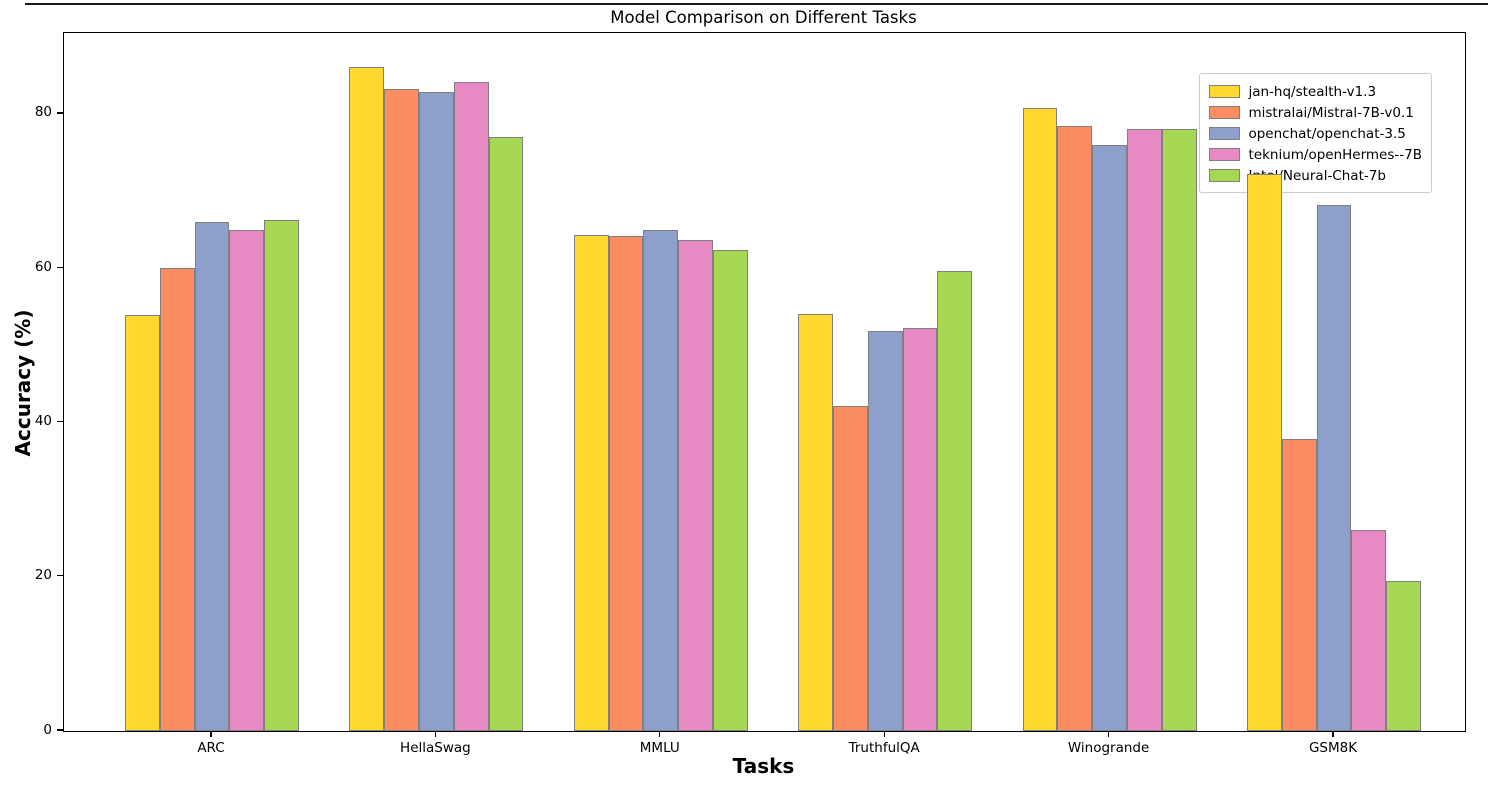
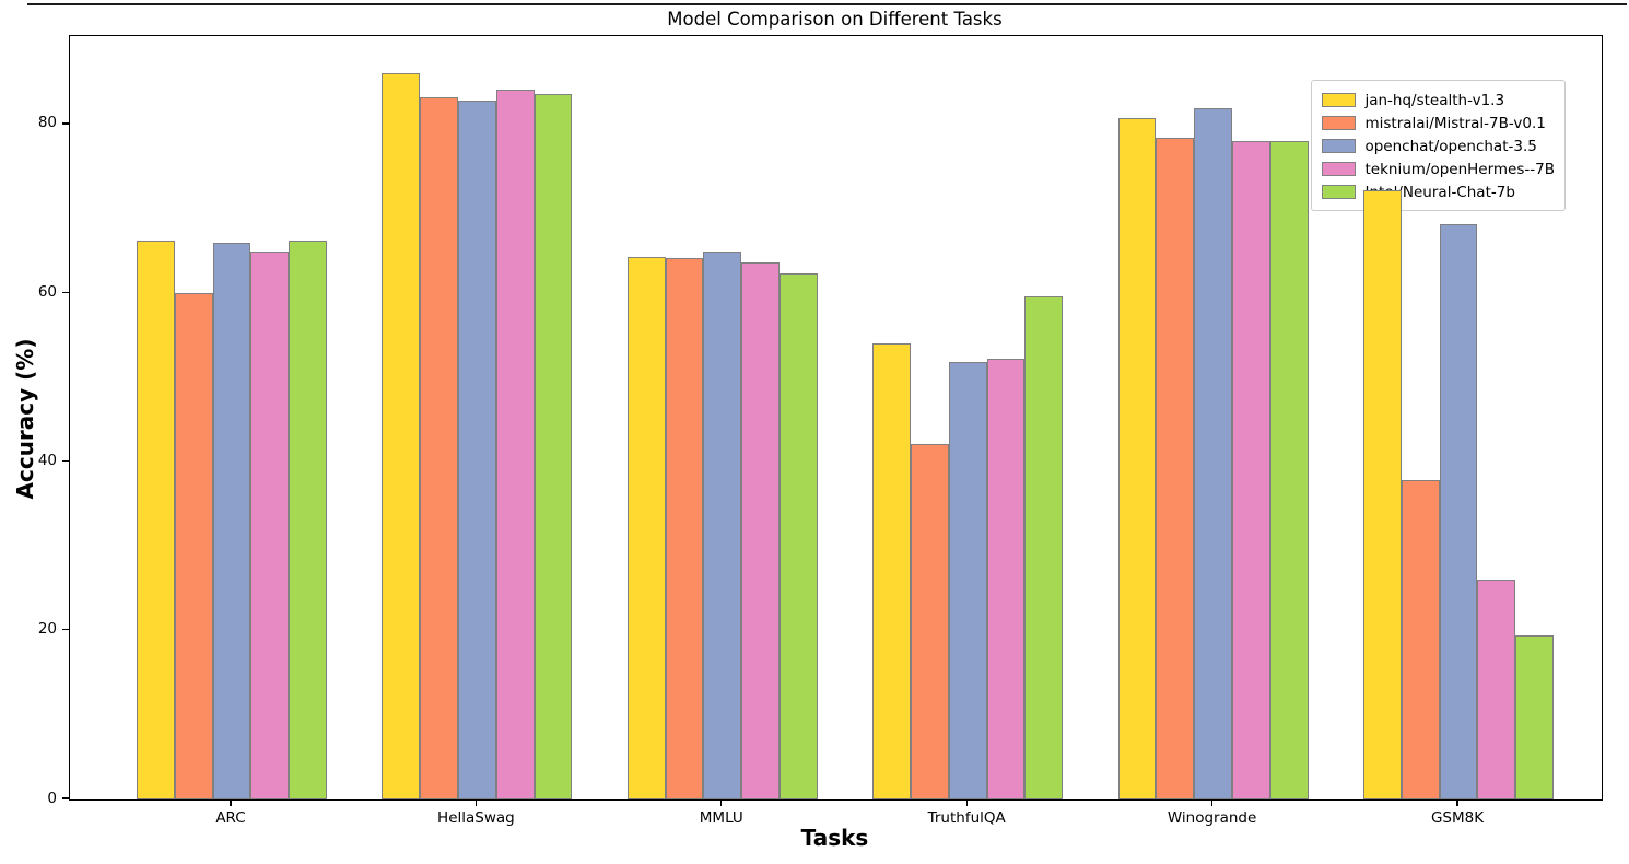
jan-hq/stealth-v1.3/ARC: 54 -> 66
Intel/Neural-Chat-7b/HellaSwag: 77 -> 84
openchat/openchat-3.5/Winogrande: 76 -> 82
